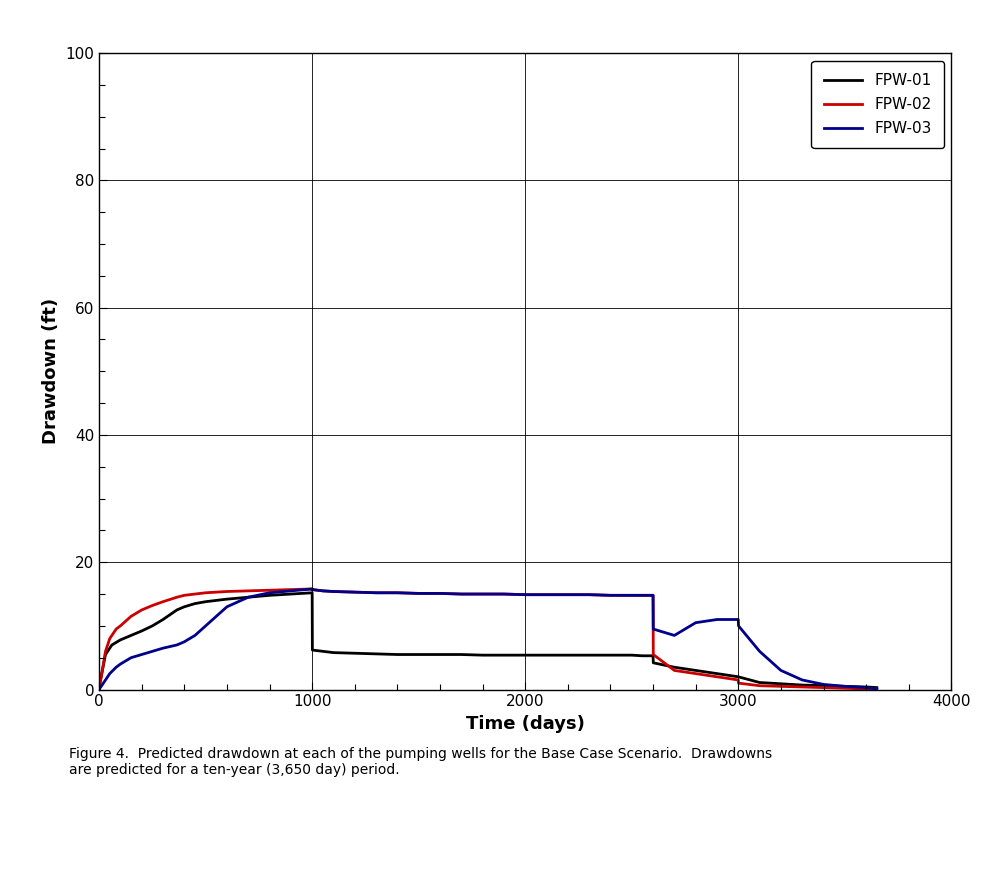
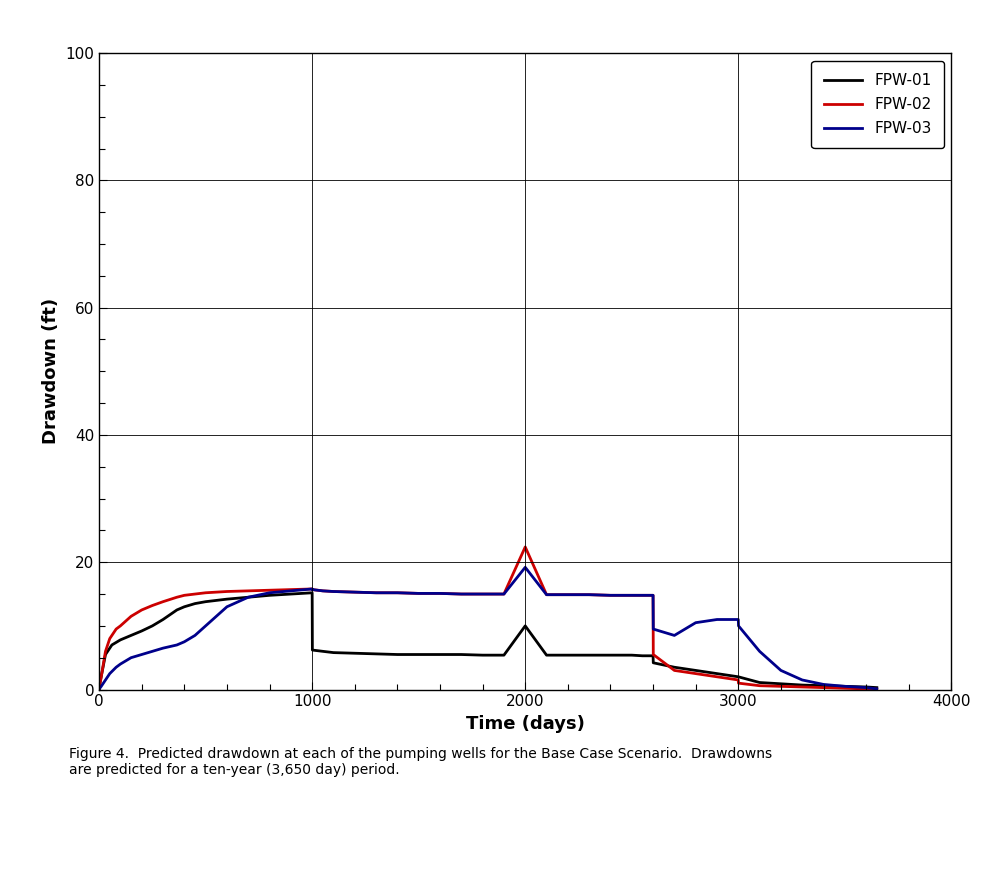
FPW-01/2000: 5.4 -> 10.0
FPW-02/2000: 14.9 -> 22.4
FPW-03/2000: 14.9 -> 19.2
